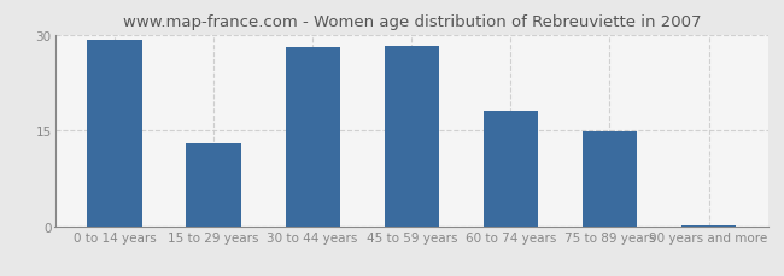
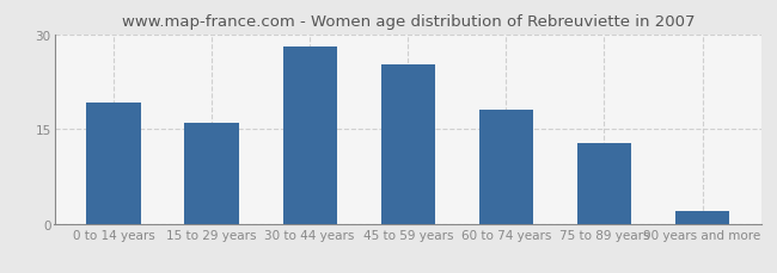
0 to 14 years: 29.3 -> 19.2
15 to 29 years: 13.0 -> 16.0
45 to 59 years: 28.3 -> 25.2
75 to 89 years: 14.8 -> 12.8
90 years and more: 0.2 -> 2.0
